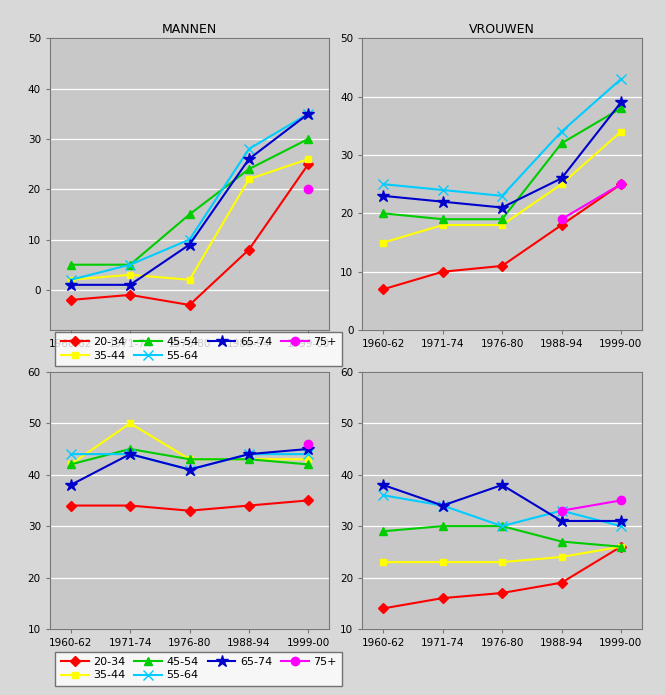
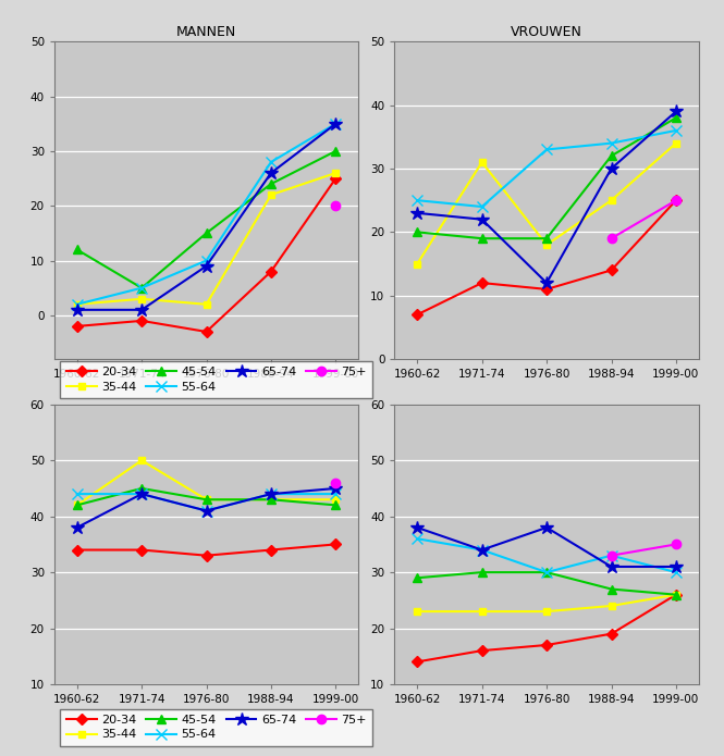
MANNEN/45-54/1960-62: 5 -> 12
VROUWEN/20-34/1971-74: 10 -> 12
VROUWEN/35-44/1971-74: 18 -> 31
VROUWEN/55-64/1976-80: 23 -> 33
VROUWEN/65-74/1976-80: 21 -> 12
VROUWEN/20-34/1988-94: 18 -> 14
VROUWEN/65-74/1988-94: 26 -> 30
VROUWEN/55-64/1999-00: 43 -> 36
